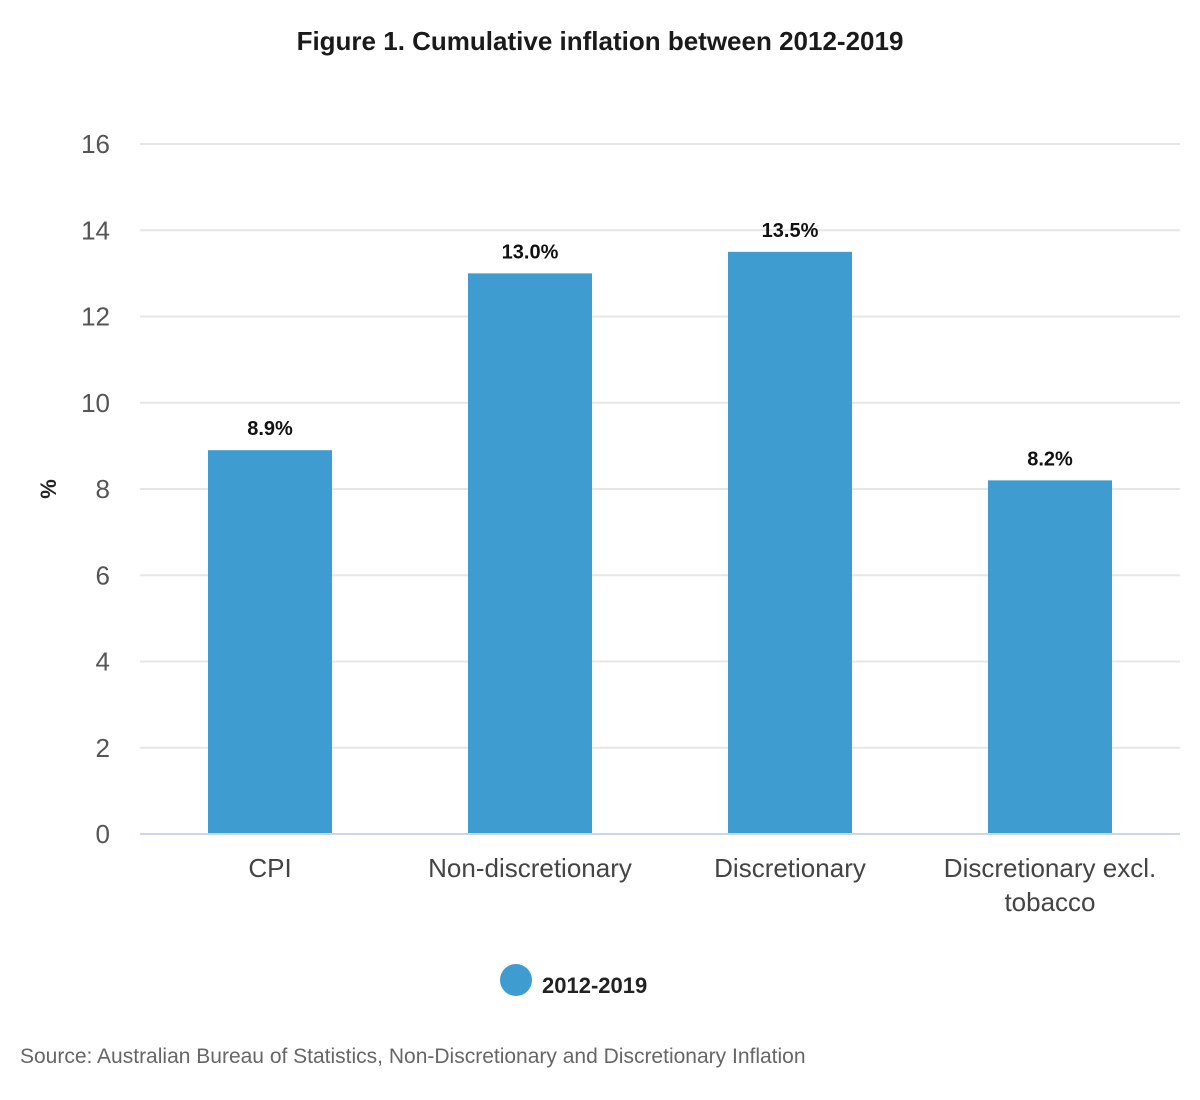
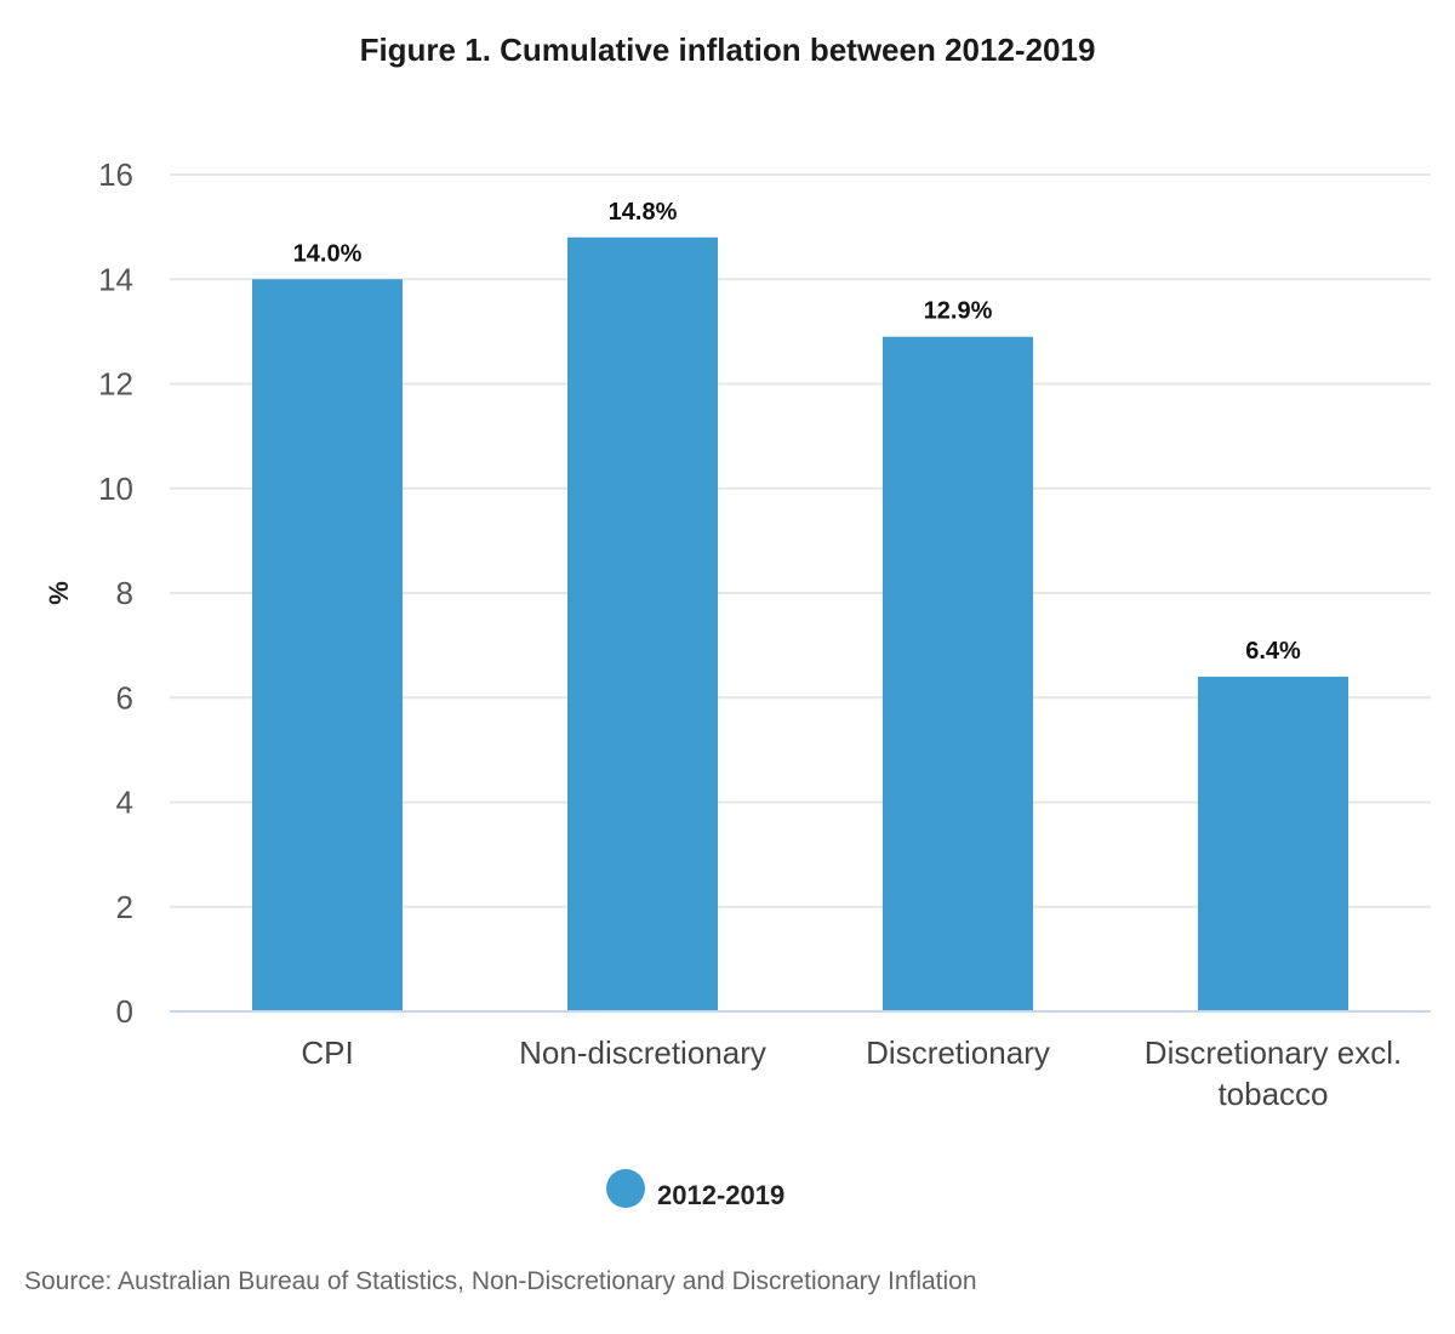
CPI: 8.9% -> 14.0%
Non-discretionary: 13.0% -> 14.8%
Discretionary: 13.5% -> 12.9%
Discretionary excl. tobacco: 8.2% -> 6.4%
